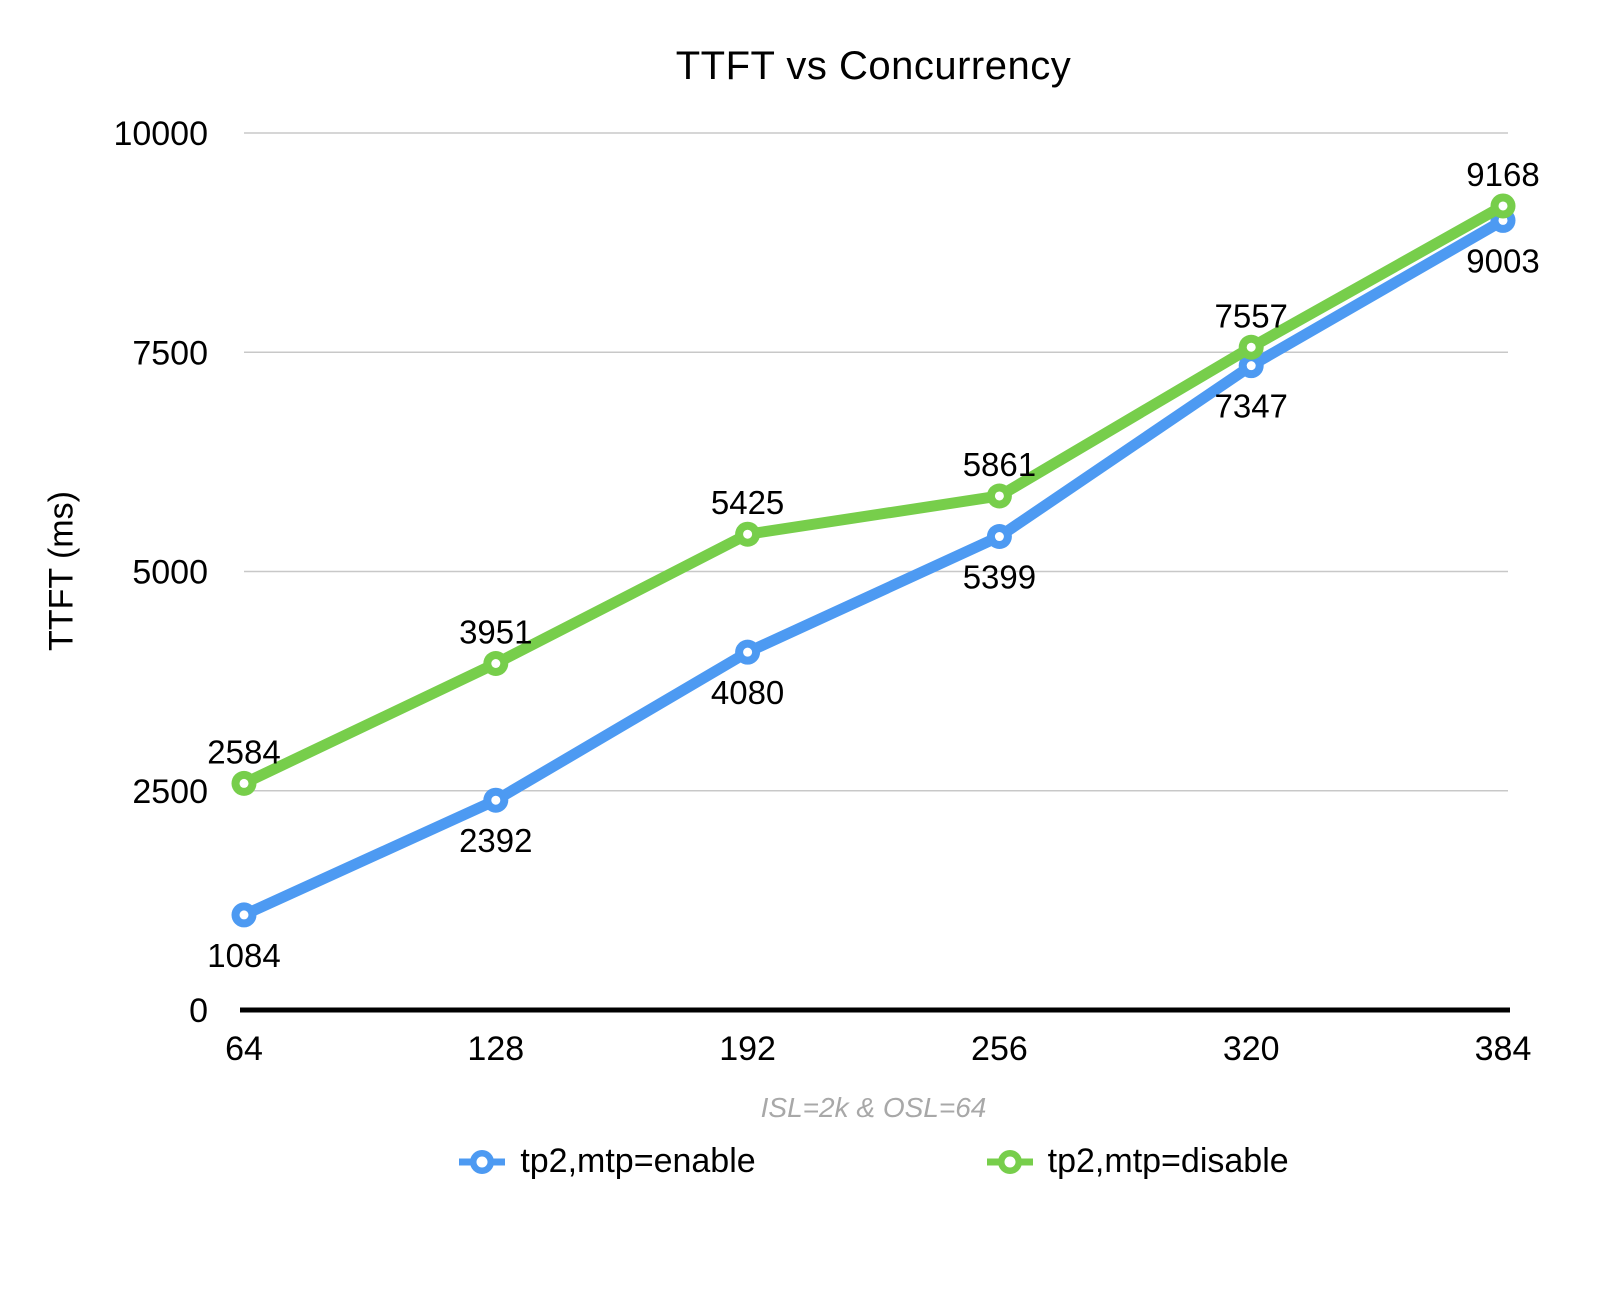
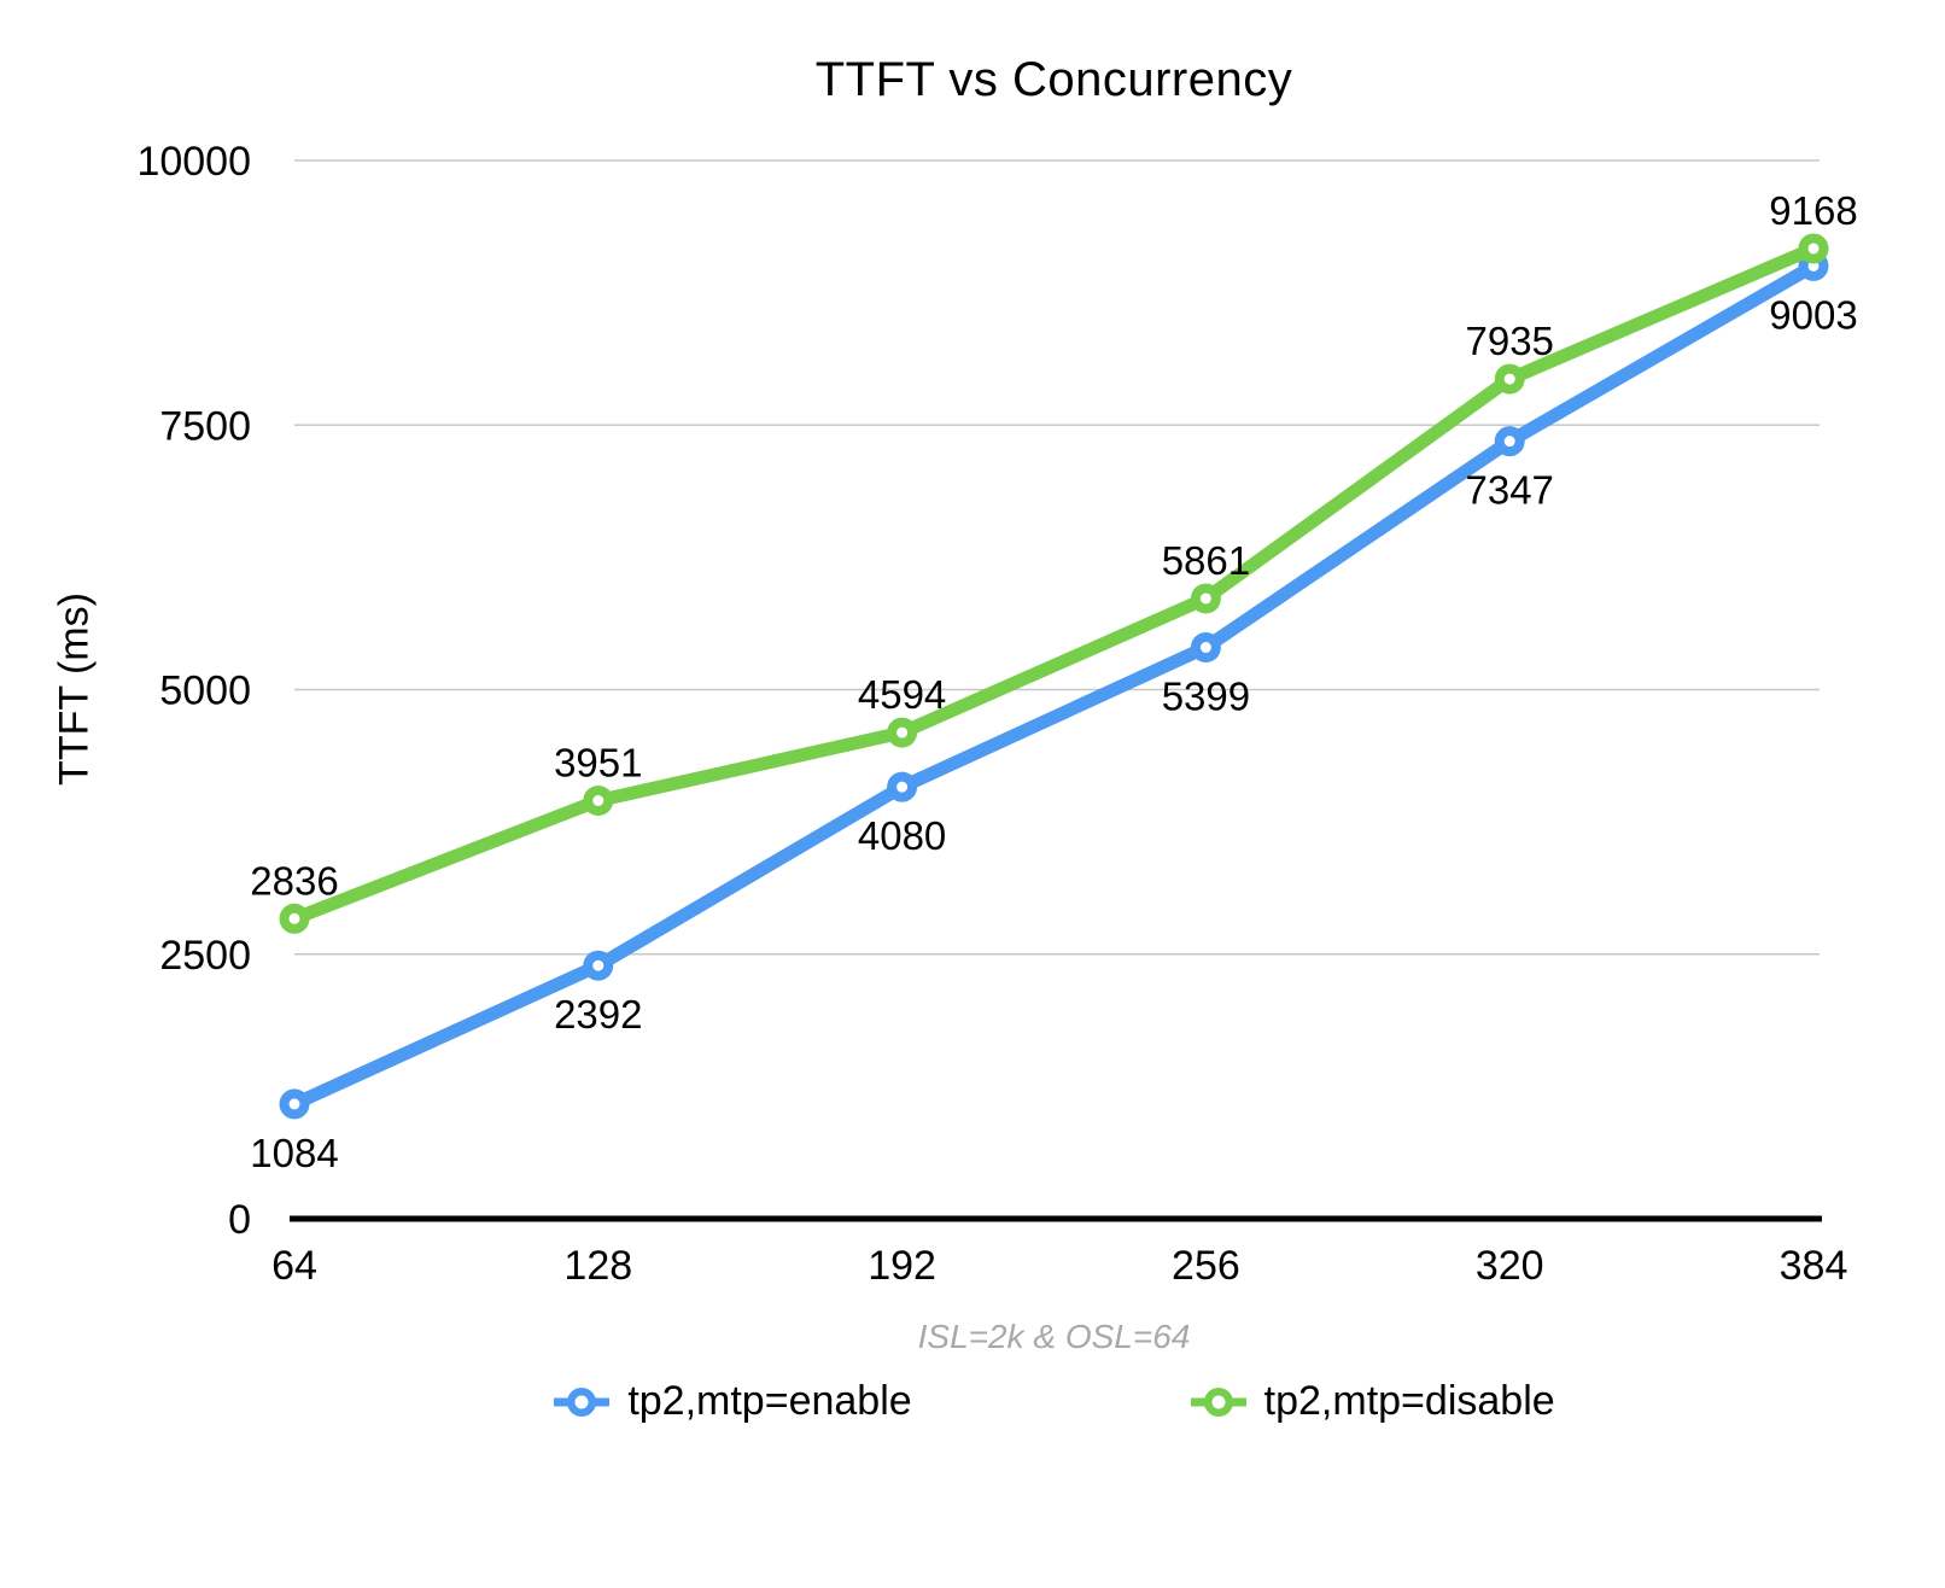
tp2,mtp=disable/64: 2584 -> 2836
tp2,mtp=disable/192: 5425 -> 4594
tp2,mtp=disable/320: 7557 -> 7935
